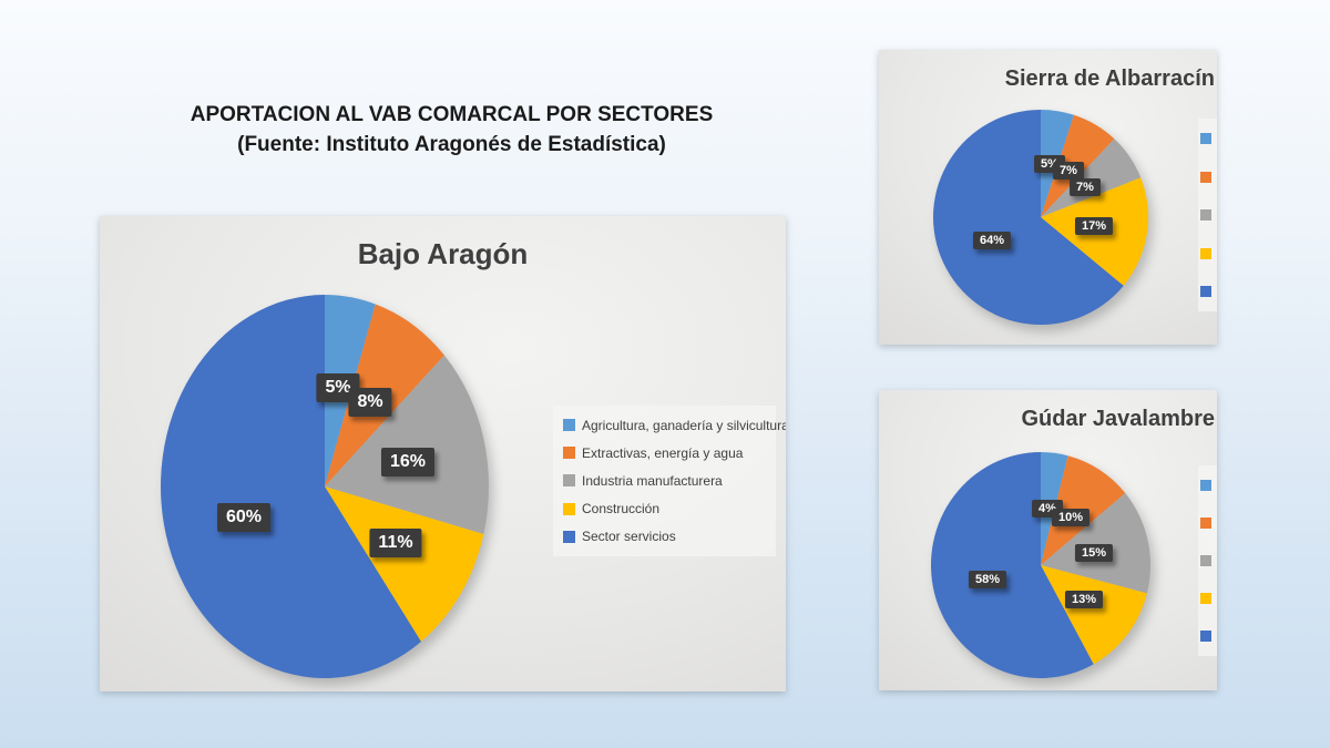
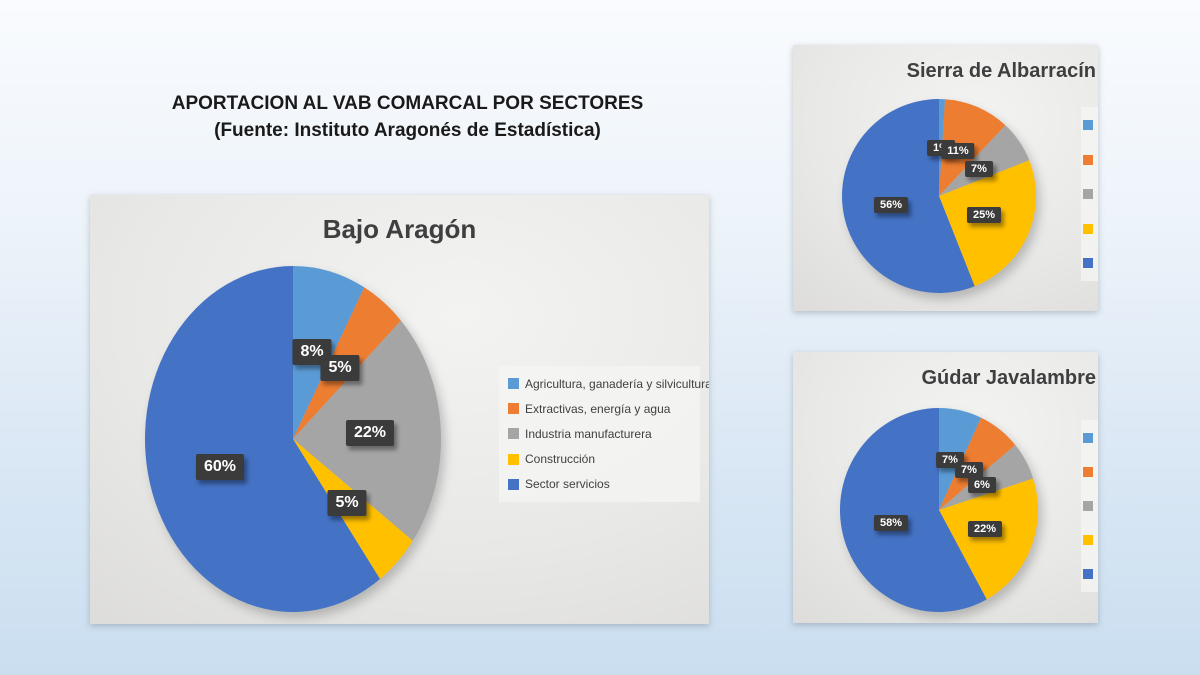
Bajo Aragón/Agricultura, ganadería y silvicultura: 5% -> 8%
Bajo Aragón/Extractivas, energía y agua: 8% -> 5%
Bajo Aragón/Industria manufacturera: 16% -> 22%
Bajo Aragón/Construcción: 11% -> 5%
Sierra de Albarracín/Agricultura, ganadería y silvicultura: 5% -> 1%
Sierra de Albarracín/Extractivas, energía y agua: 7% -> 11%
Sierra de Albarracín/Construcción: 17% -> 25%
Sierra de Albarracín/Sector servicios: 64% -> 56%
Gúdar Javalambre/Agricultura, ganadería y silvicultura: 4% -> 7%
Gúdar Javalambre/Extractivas, energía y agua: 10% -> 7%
Gúdar Javalambre/Industria manufacturera: 15% -> 6%
Gúdar Javalambre/Construcción: 13% -> 22%
